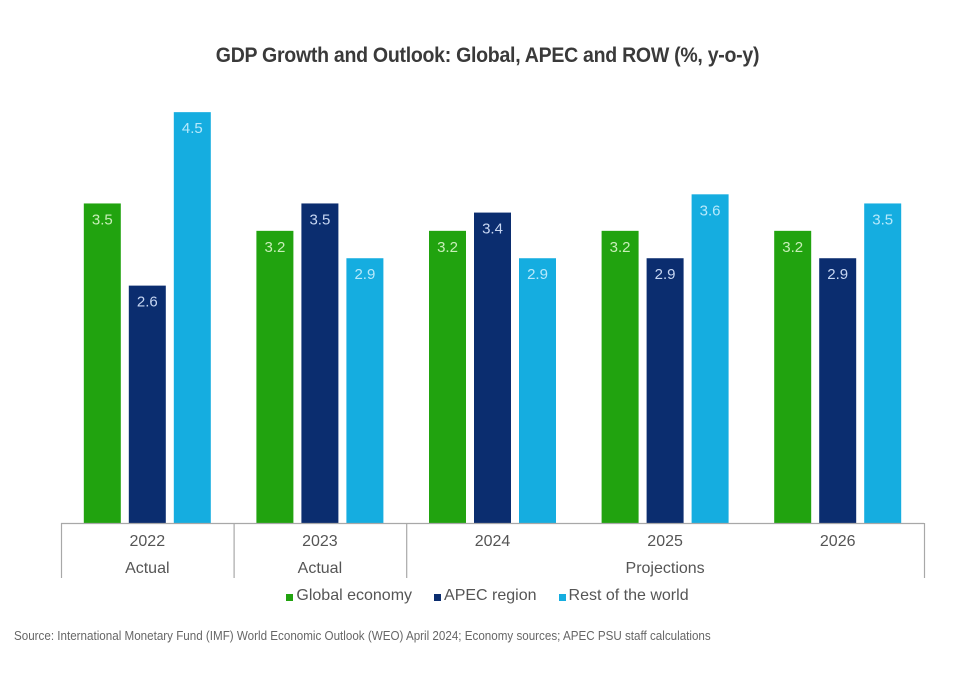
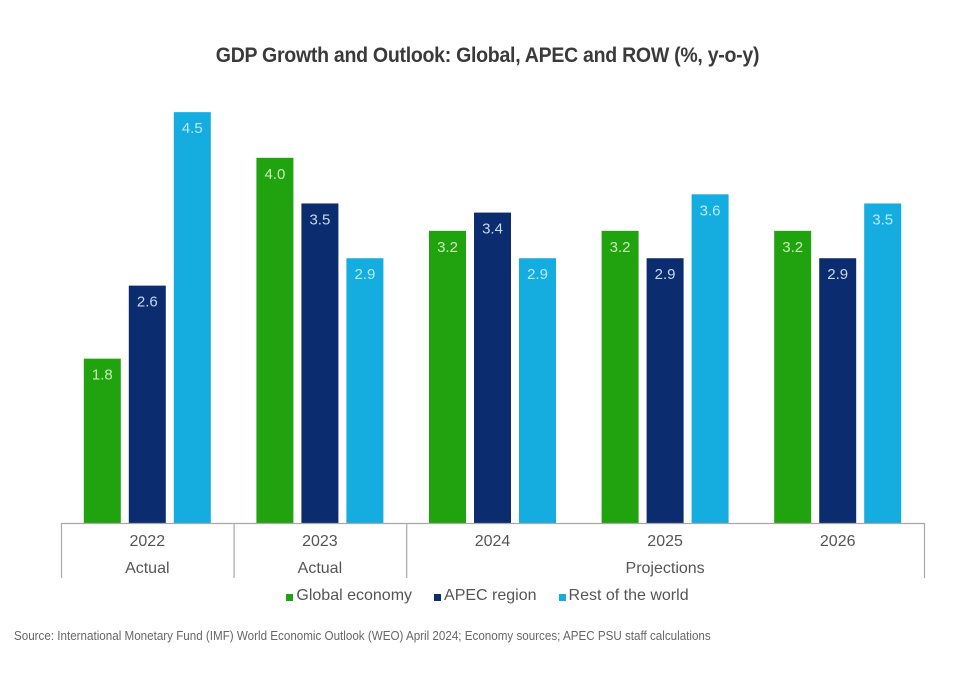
Global economy/2022: 3.5 -> 1.8
Global economy/2023: 3.2 -> 4.0
